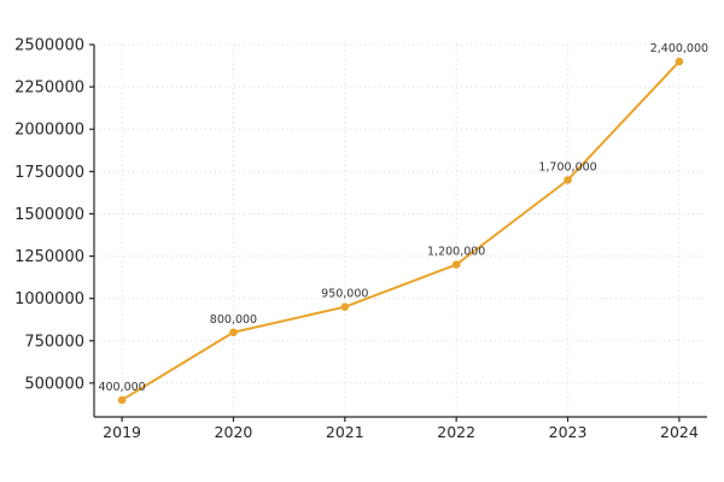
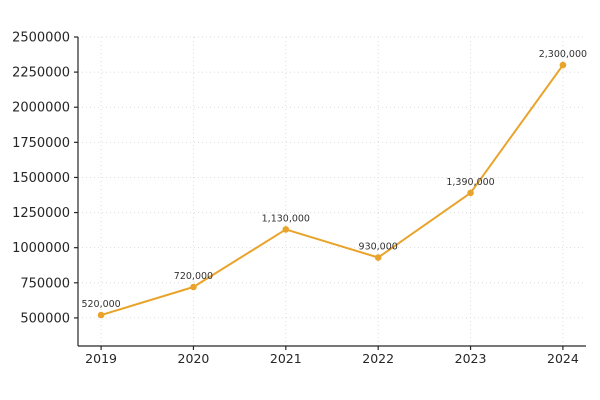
2019: 400,000 -> 520,000
2020: 800,000 -> 720,000
2021: 950,000 -> 1,130,000
2022: 1,200,000 -> 930,000
2023: 1,700,000 -> 1,390,000
2024: 2,400,000 -> 2,300,000
